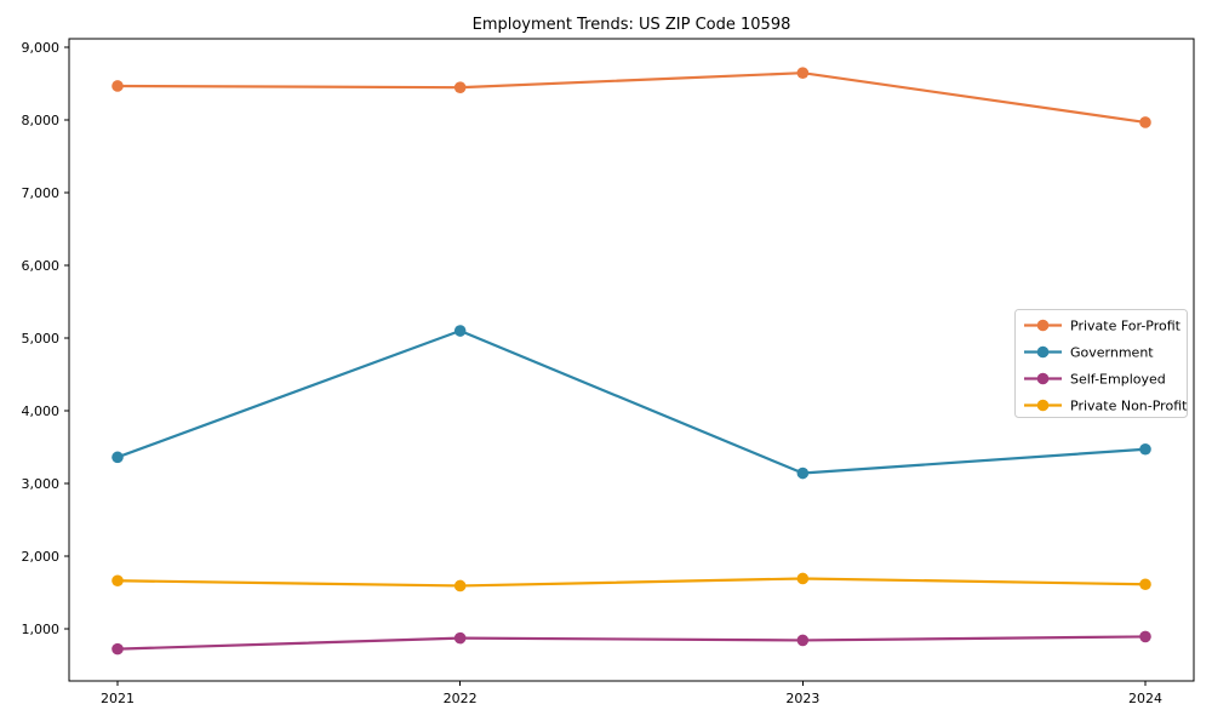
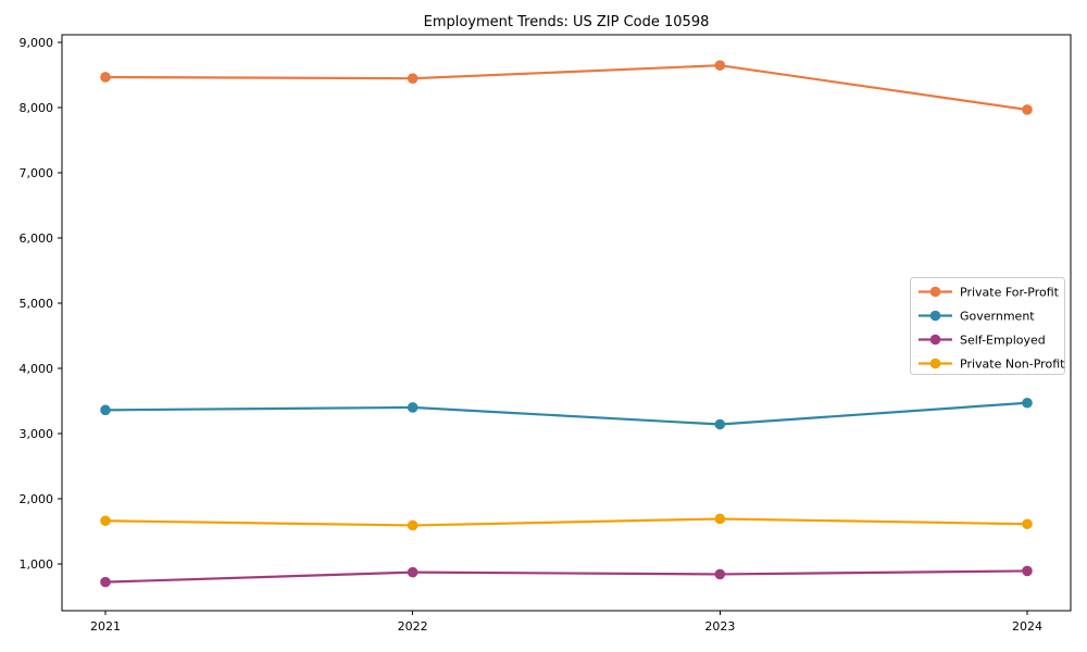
Government/2022: 5100 -> 3400
